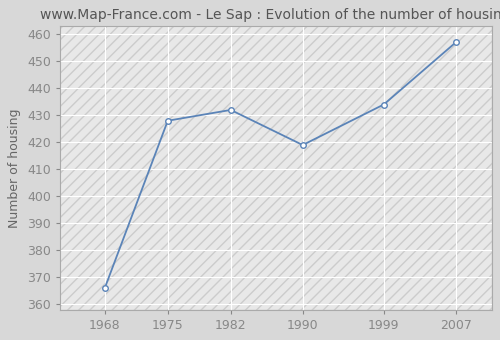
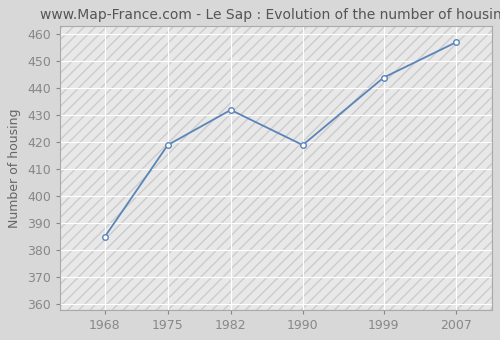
1968: 366 -> 385
1975: 428 -> 419
1999: 434 -> 444
